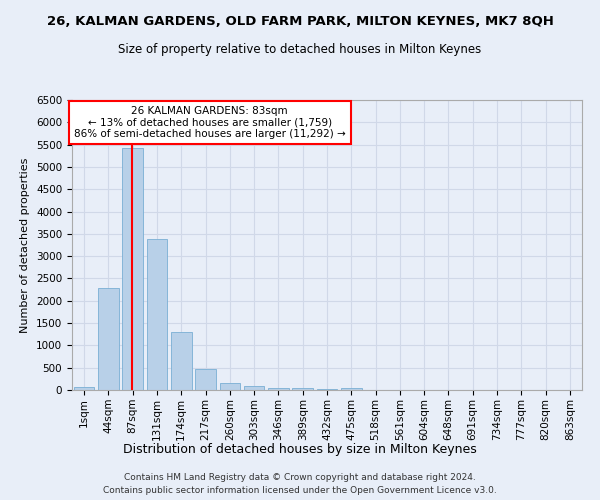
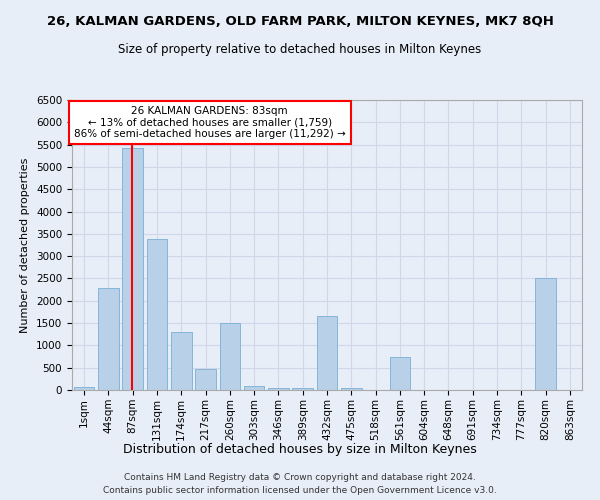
260sqm: 160 -> 1500
432sqm: 30 -> 1650
561sqm: 0 -> 750
820sqm: 0 -> 2500
